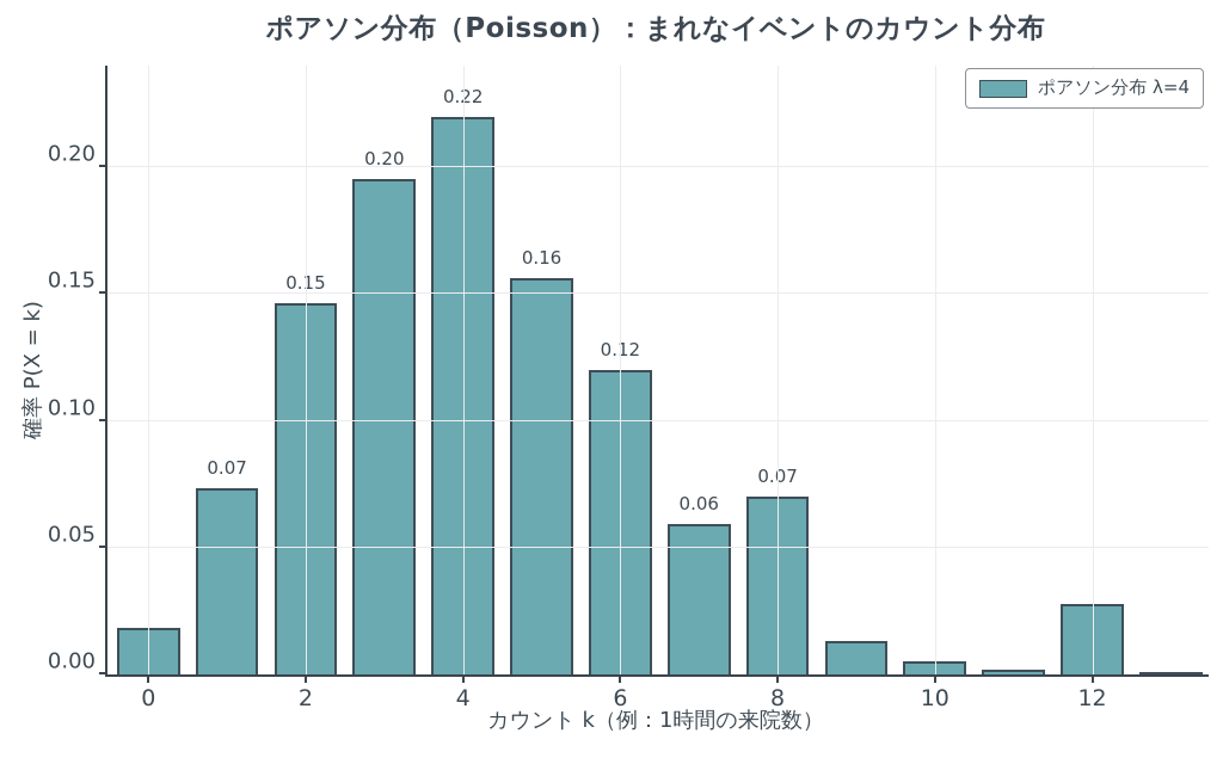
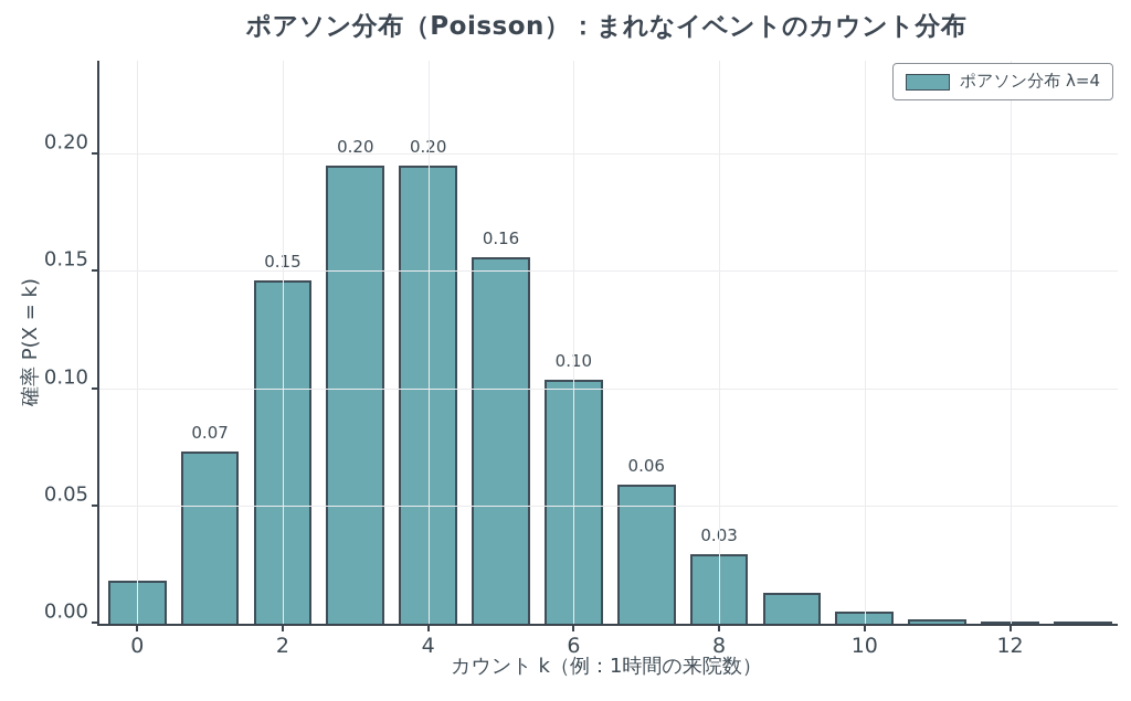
4: 0.22 -> 0.20
6: 0.12 -> 0.10
8: 0.07 -> 0.03
12: 0.028 -> 0.001
